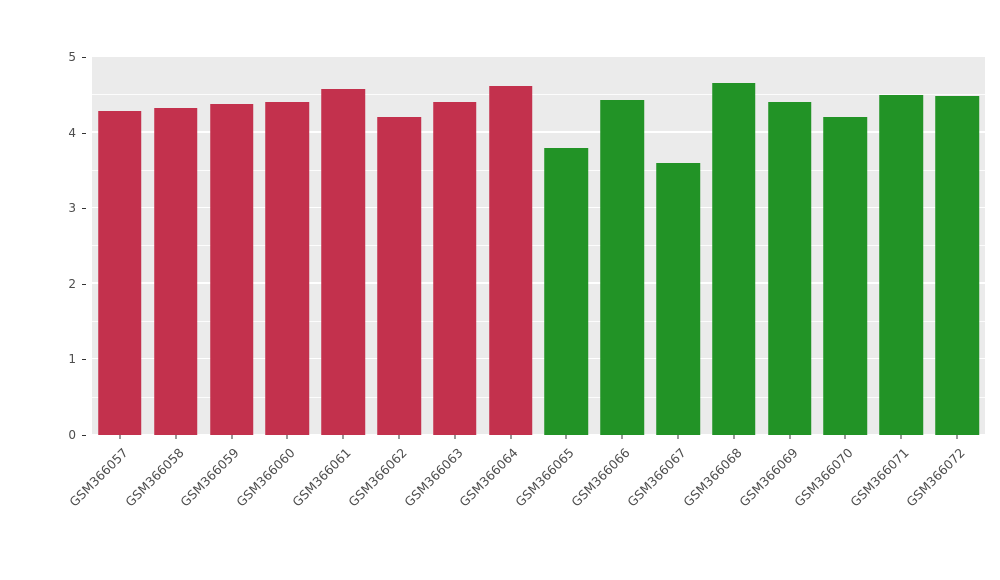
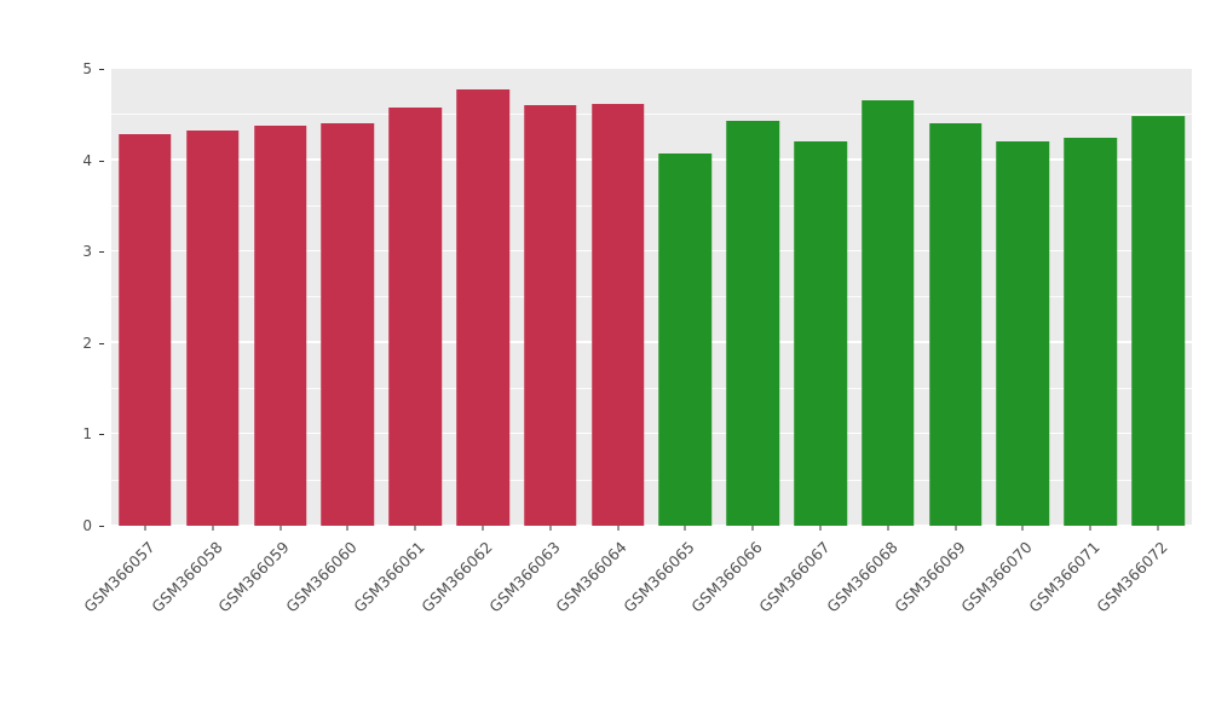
GSM366062: 4.2 -> 4.8
GSM366063: 4.4 -> 4.6
GSM366065: 3.8 -> 4.1
GSM366067: 3.6 -> 4.2
GSM366071: 4.5 -> 4.2
